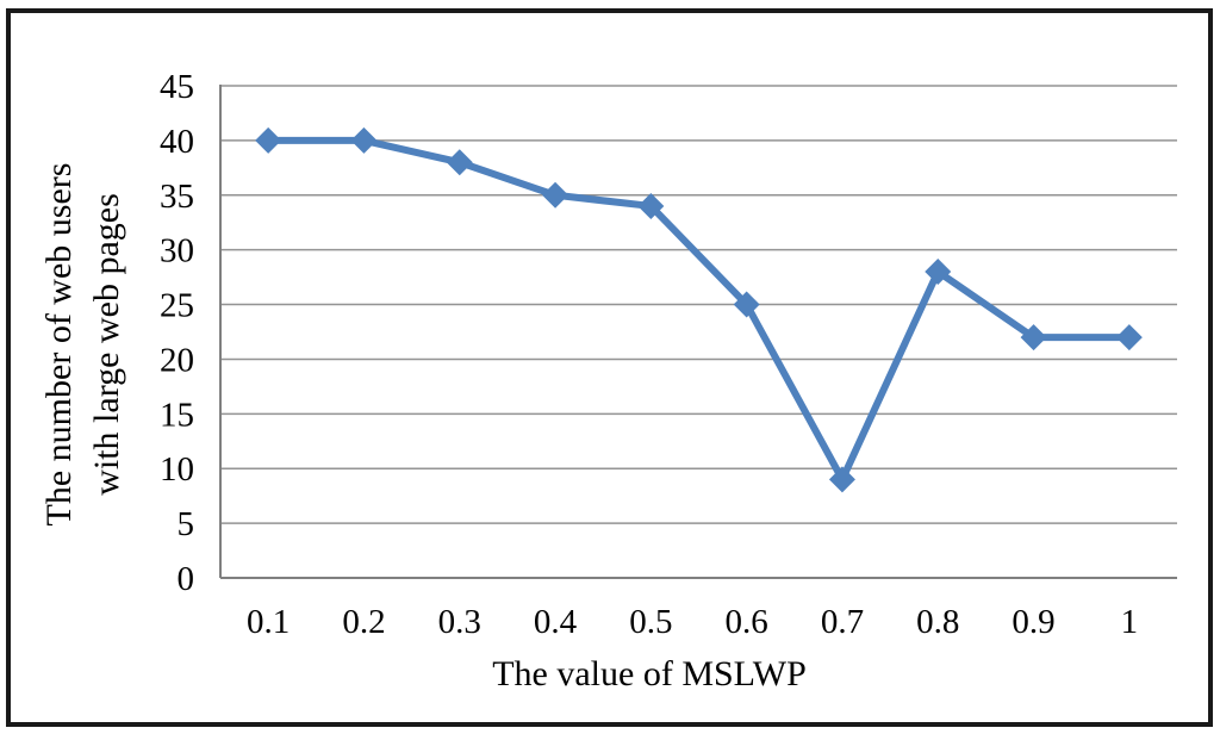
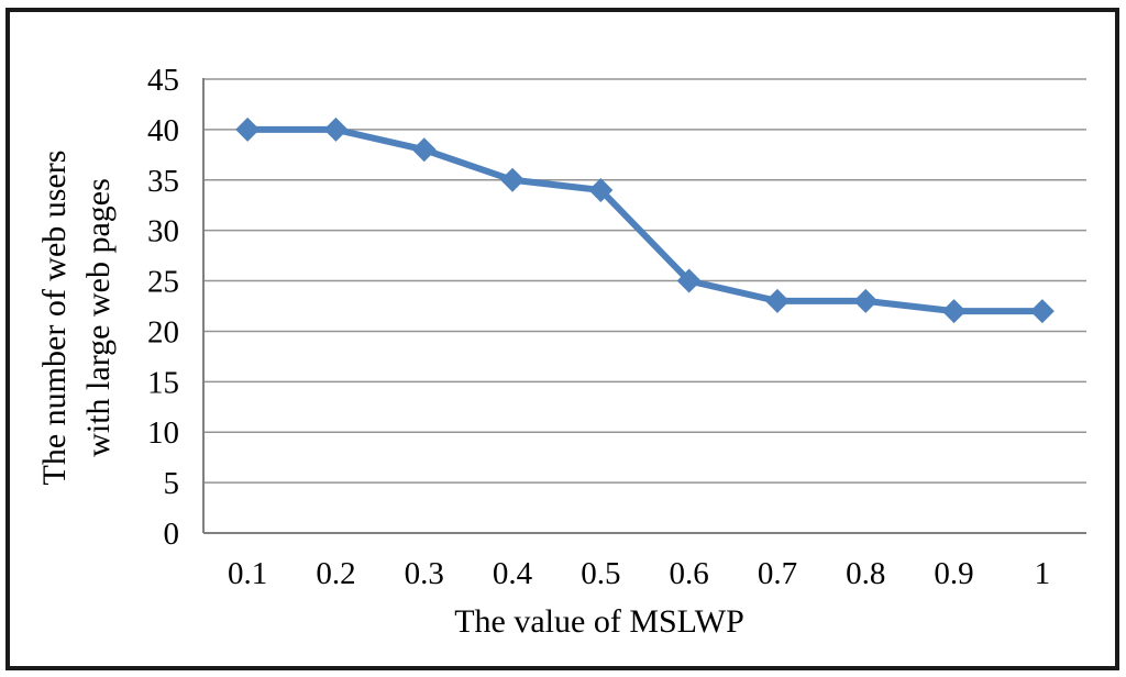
0.7: 9 -> 23
0.8: 28 -> 23
